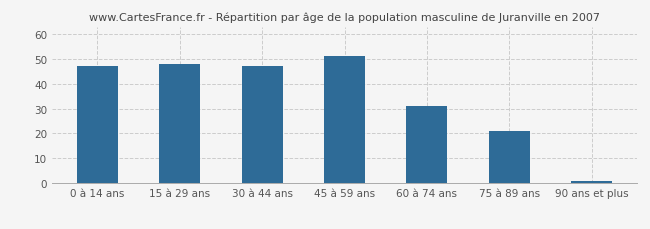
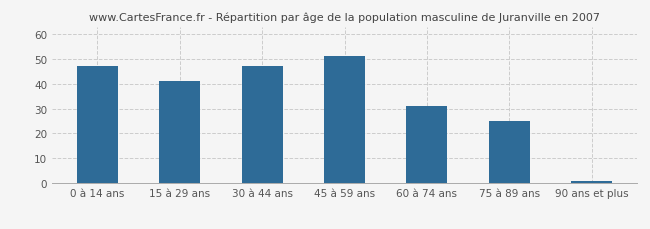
15 à 29 ans: 48 -> 41
75 à 89 ans: 21 -> 25
